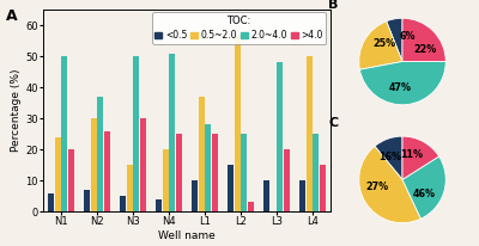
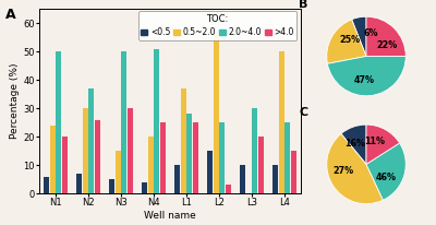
2.0~4.0/L3: 48 -> 30
